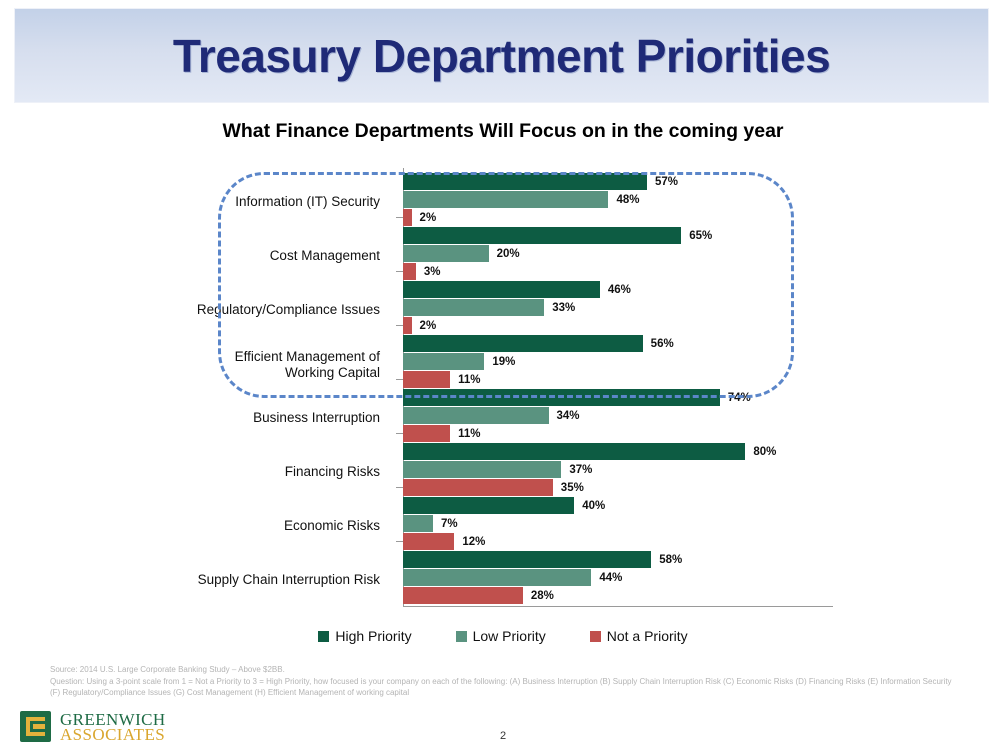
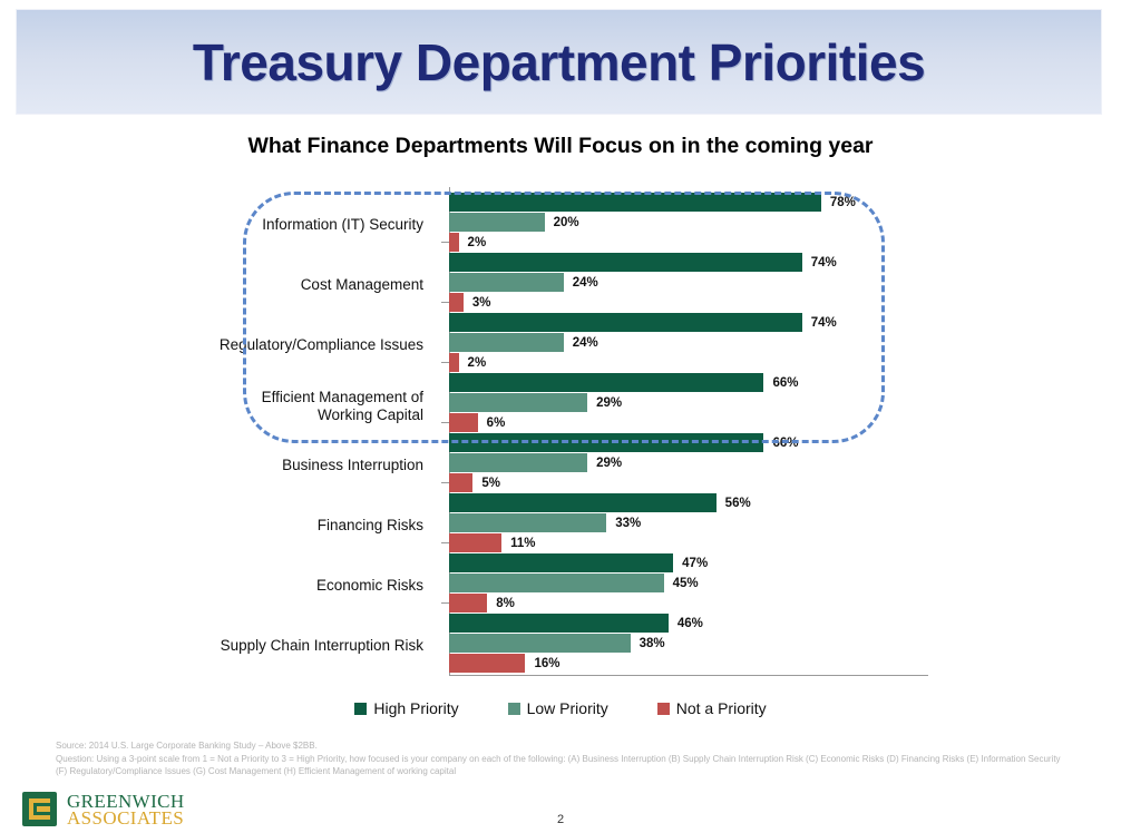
High Priority/Information (IT) Security: 57% -> 78%
Low Priority/Information (IT) Security: 48% -> 20%
High Priority/Cost Management: 65% -> 74%
Low Priority/Cost Management: 20% -> 24%
High Priority/Regulatory/Compliance Issues: 46% -> 74%
Low Priority/Regulatory/Compliance Issues: 33% -> 24%
High Priority/Efficient Management of Working Capital: 56% -> 66%
Low Priority/Efficient Management of Working Capital: 19% -> 29%
Not a Priority/Efficient Management of Working Capital: 11% -> 6%
High Priority/Business Interruption: 74% -> 66%
Low Priority/Business Interruption: 34% -> 29%
Not a Priority/Business Interruption: 11% -> 5%
High Priority/Financing Risks: 80% -> 56%
Low Priority/Financing Risks: 37% -> 33%
Not a Priority/Financing Risks: 35% -> 11%
High Priority/Economic Risks: 40% -> 47%
Low Priority/Economic Risks: 7% -> 45%
Not a Priority/Economic Risks: 12% -> 8%
High Priority/Supply Chain Interruption Risk: 58% -> 46%
Low Priority/Supply Chain Interruption Risk: 44% -> 38%
Not a Priority/Supply Chain Interruption Risk: 28% -> 16%
